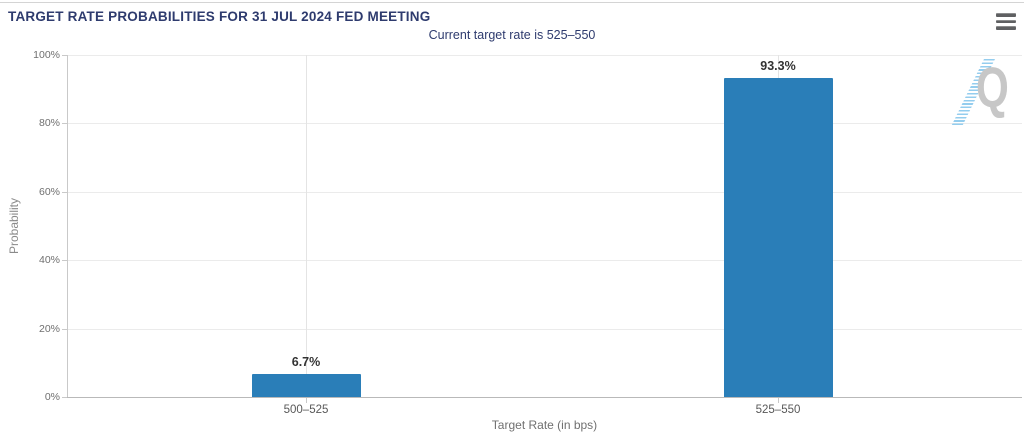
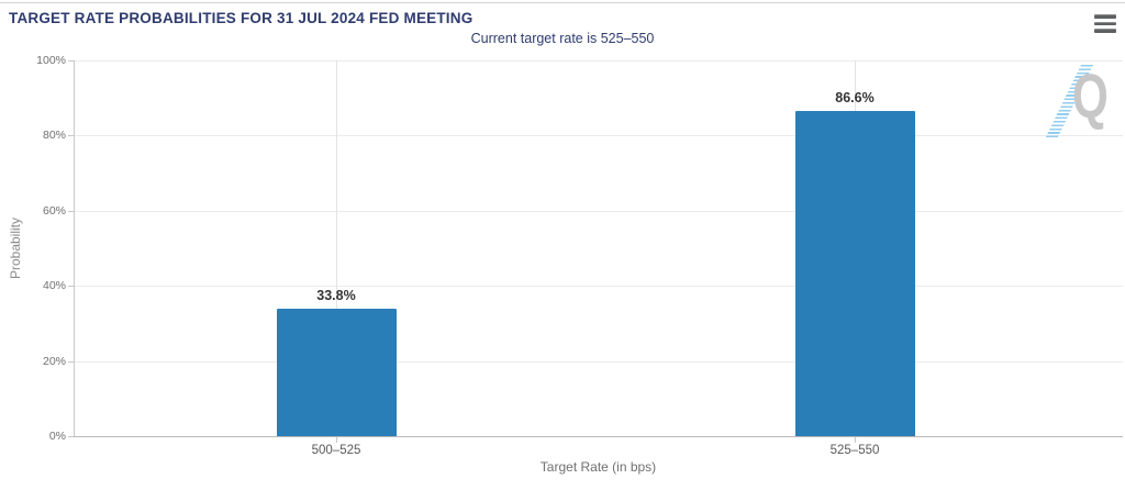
500–525: 6.7% -> 33.8%
525–550: 93.3% -> 86.6%
